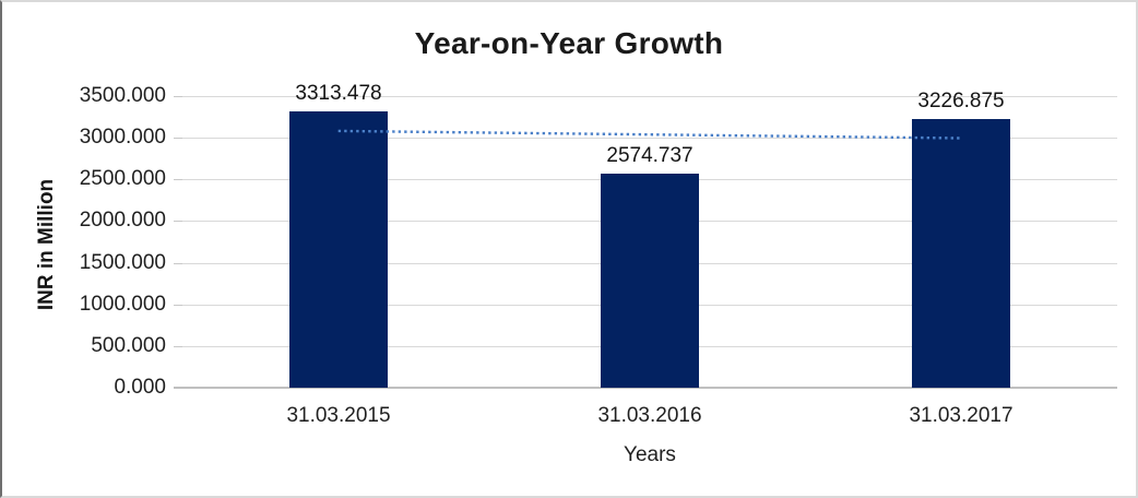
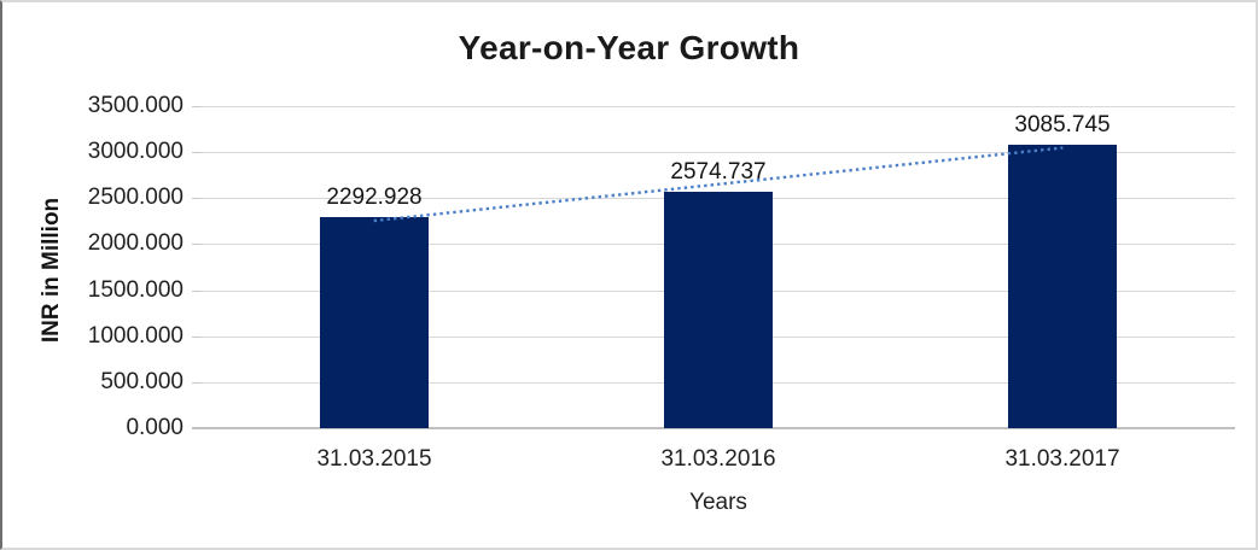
31.03.2015: 3313.478 -> 2292.928
31.03.2017: 3226.875 -> 3085.745
